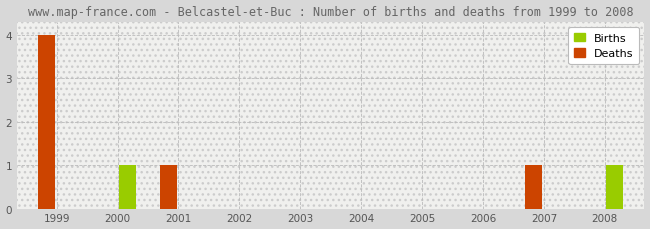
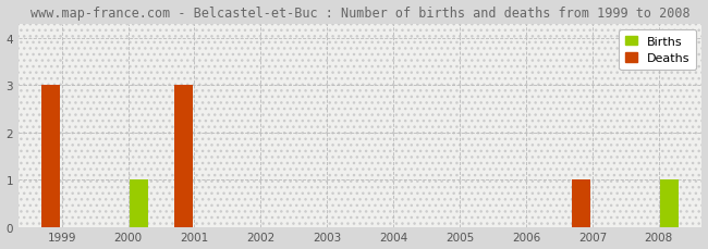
Deaths/1999: 4 -> 3
Deaths/2001: 1 -> 3
